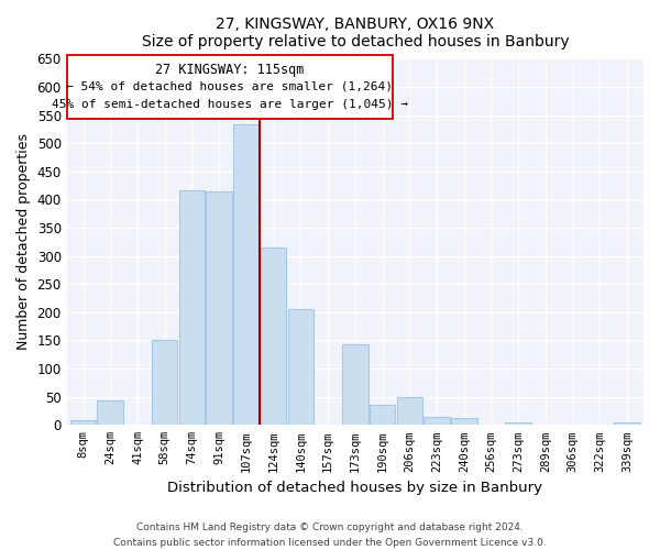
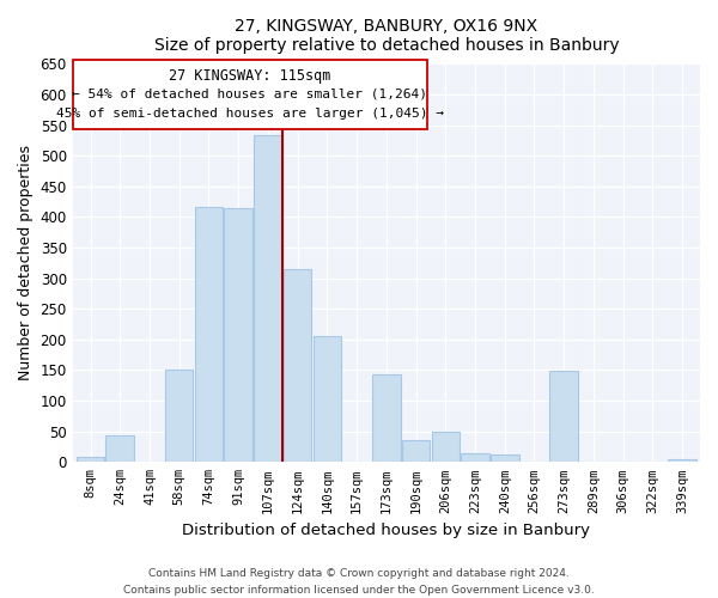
273sqm: 5 -> 148
